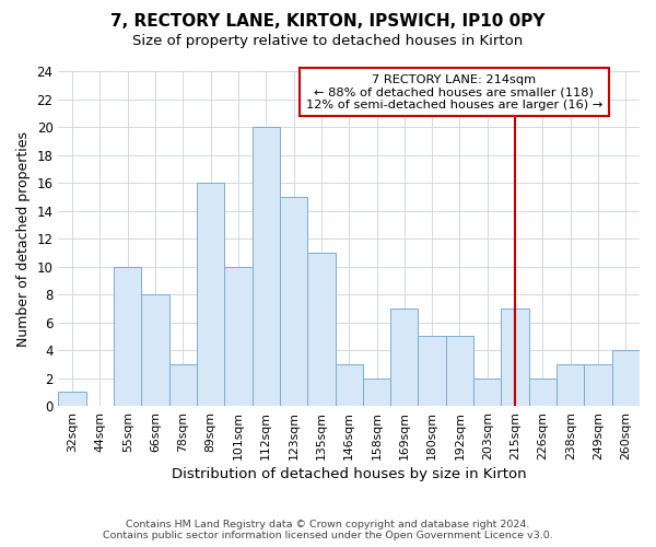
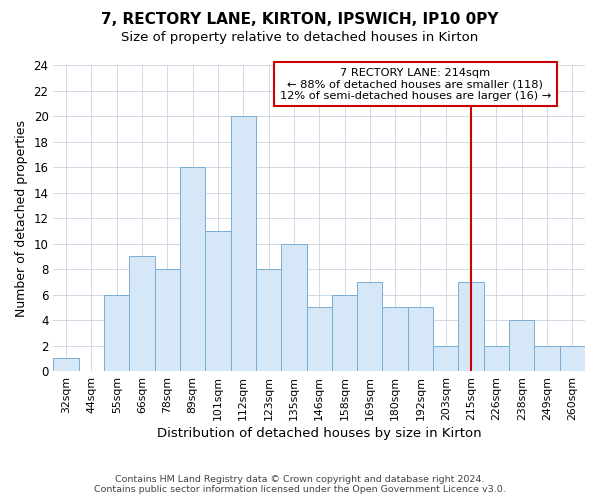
55sqm: 10 -> 6
66sqm: 8 -> 9
78sqm: 3 -> 8
101sqm: 10 -> 11
123sqm: 15 -> 8
135sqm: 11 -> 10
146sqm: 3 -> 5
158sqm: 2 -> 6
238sqm: 3 -> 4
249sqm: 3 -> 2
260sqm: 4 -> 2
